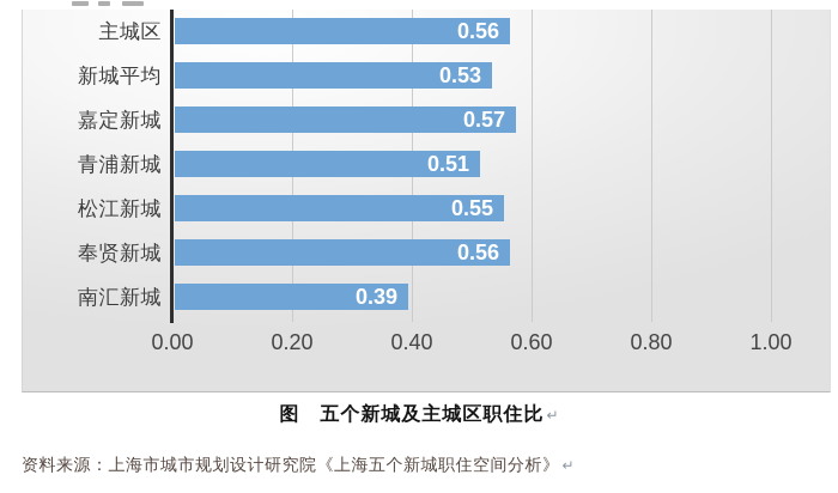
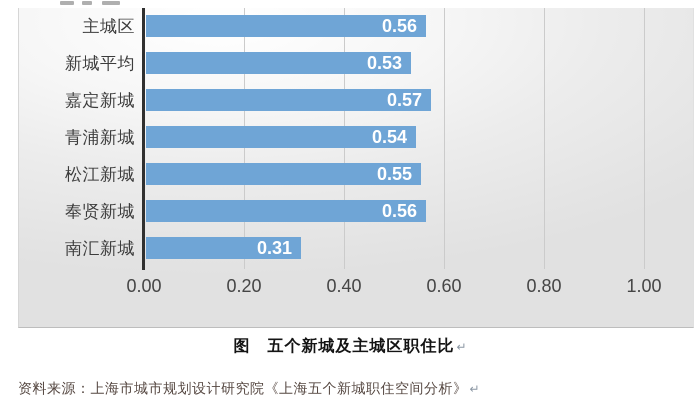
青浦新城: 0.51 -> 0.54
南汇新城: 0.39 -> 0.31
